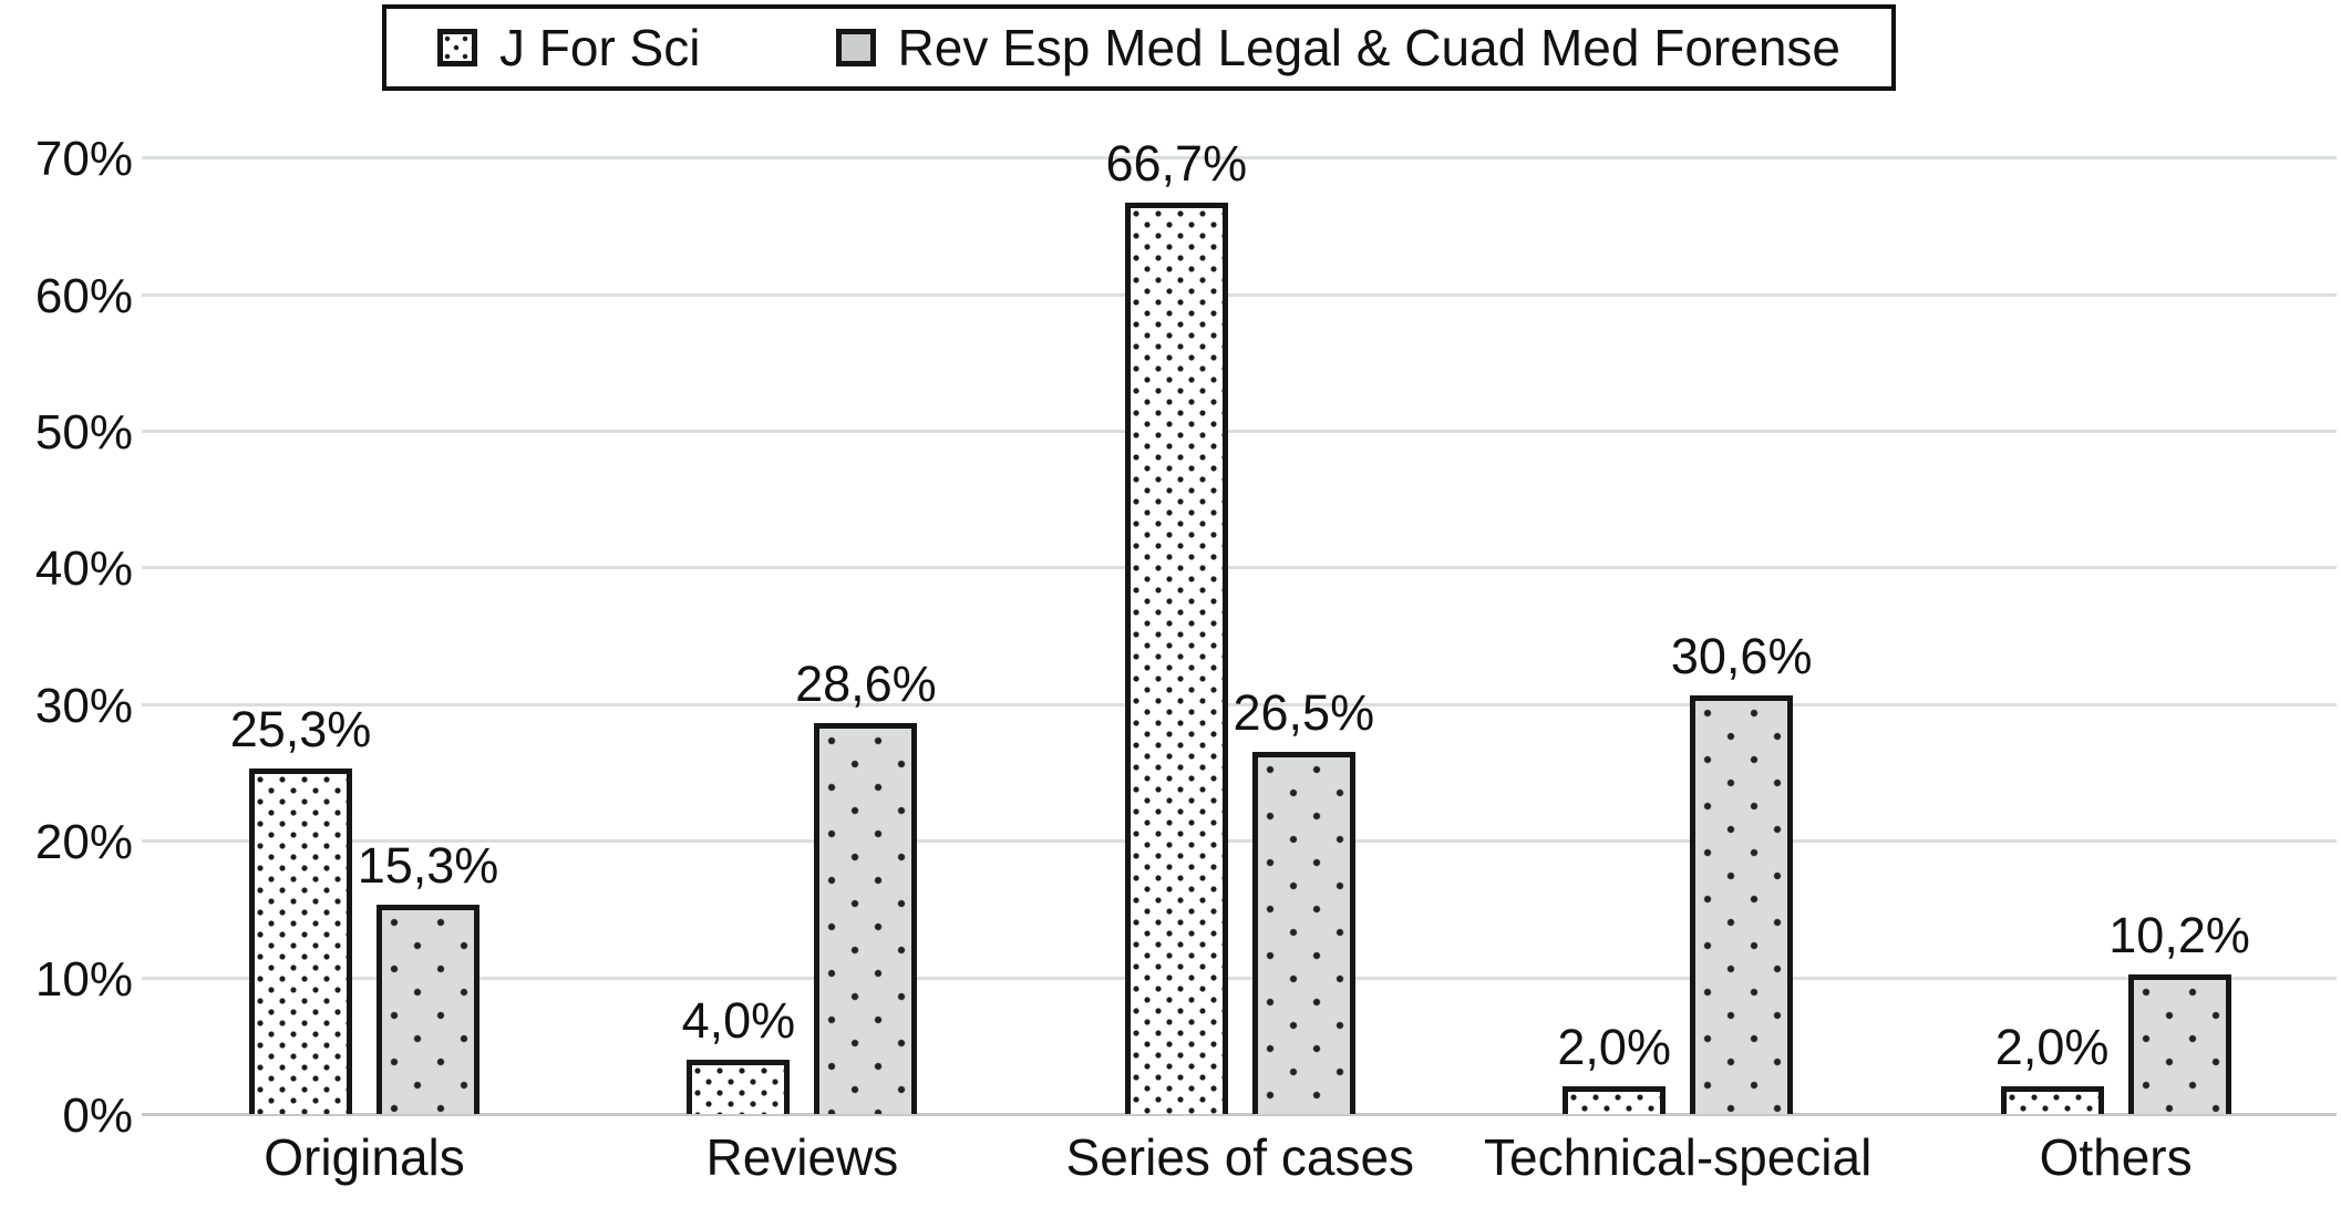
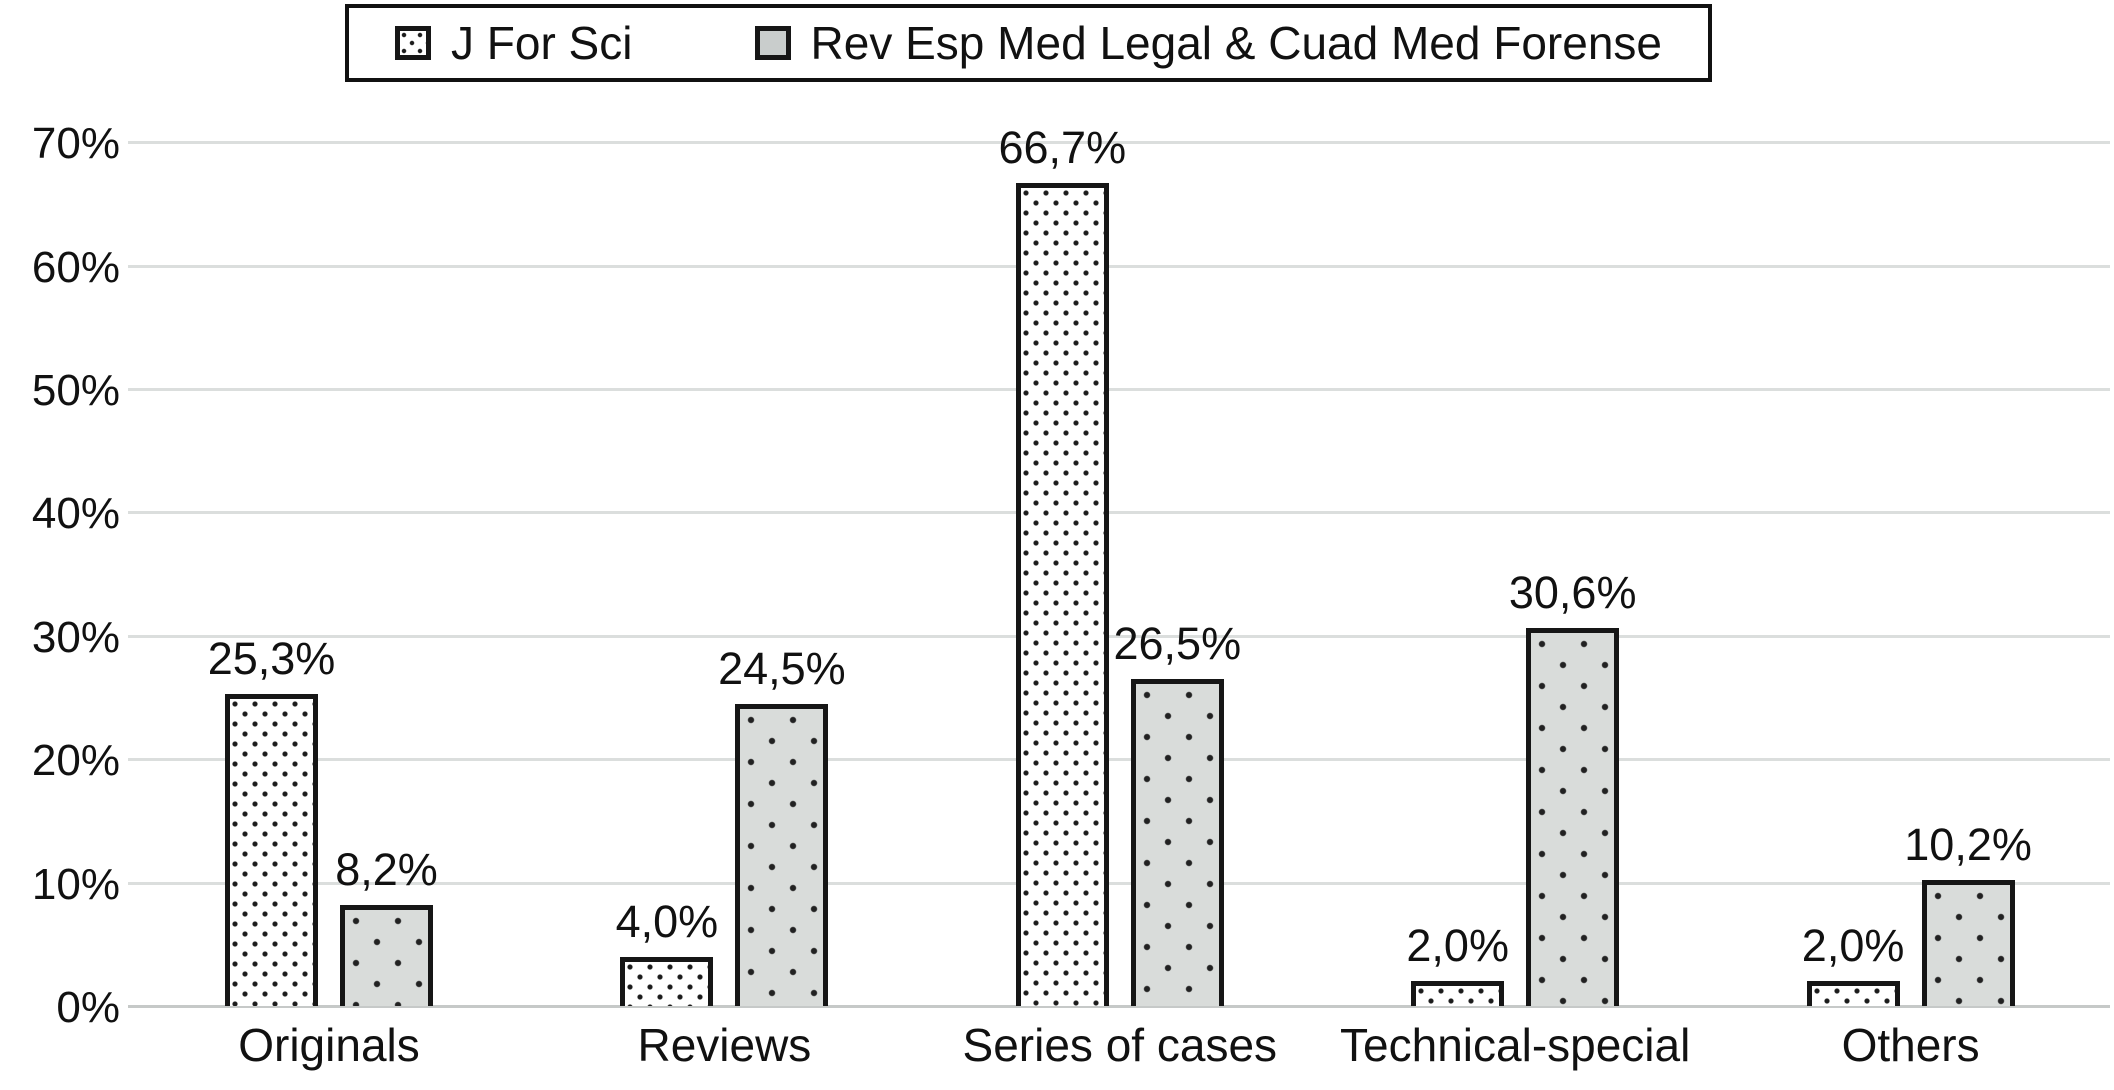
Rev Esp Med Legal & Cuad Med Forense/Originals: 15,3% -> 8,2%
Rev Esp Med Legal & Cuad Med Forense/Reviews: 28,6% -> 24,5%
